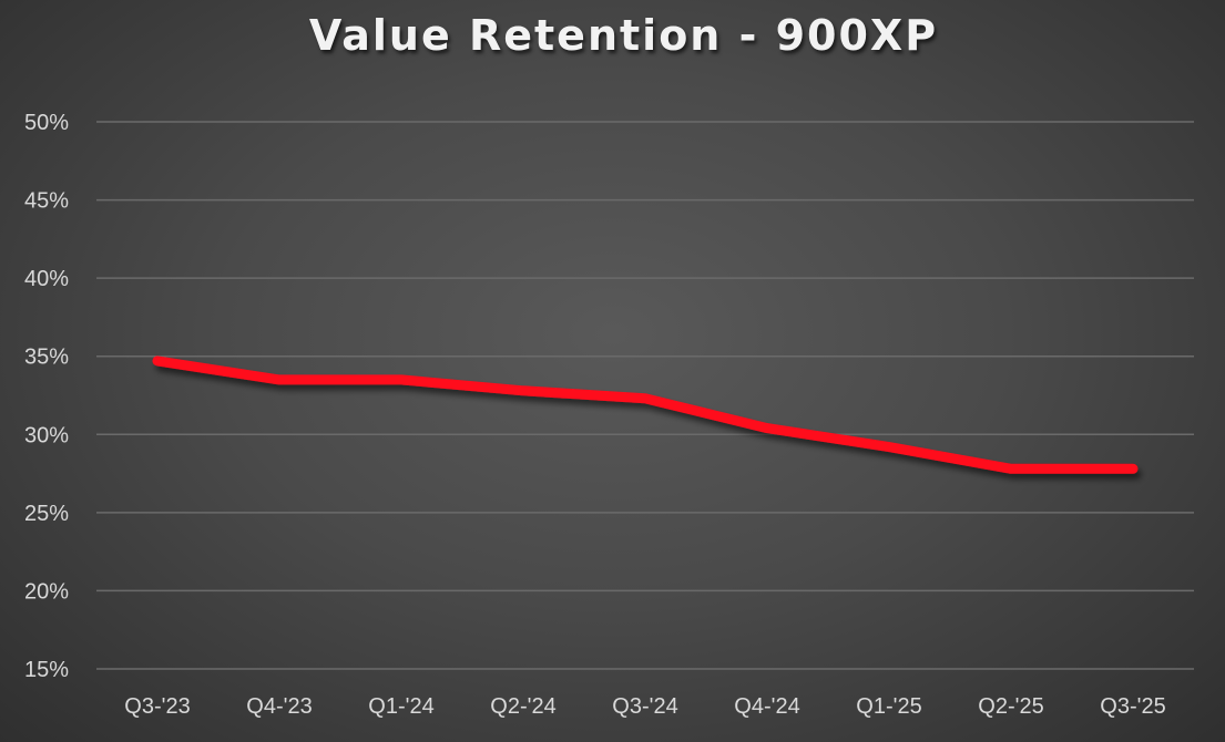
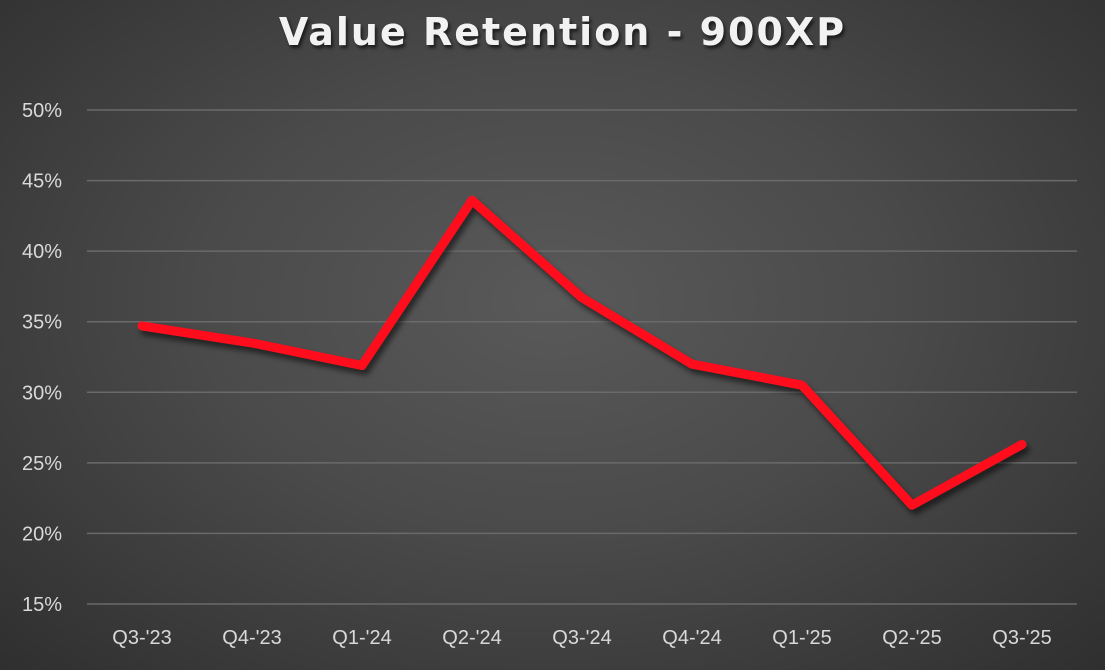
Q1-'24: 33.5% -> 31.9%
Q2-'24: 32.8% -> 43.6%
Q3-'24: 32.3% -> 36.7%
Q4-'24: 30.4% -> 32.0%
Q1-'25: 29.2% -> 30.5%
Q2-'25: 27.8% -> 22.0%
Q3-'25: 27.8% -> 26.3%
